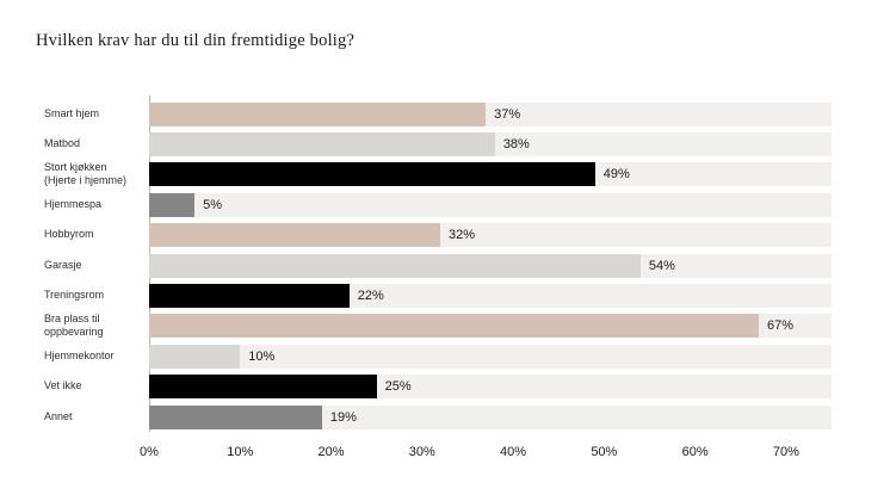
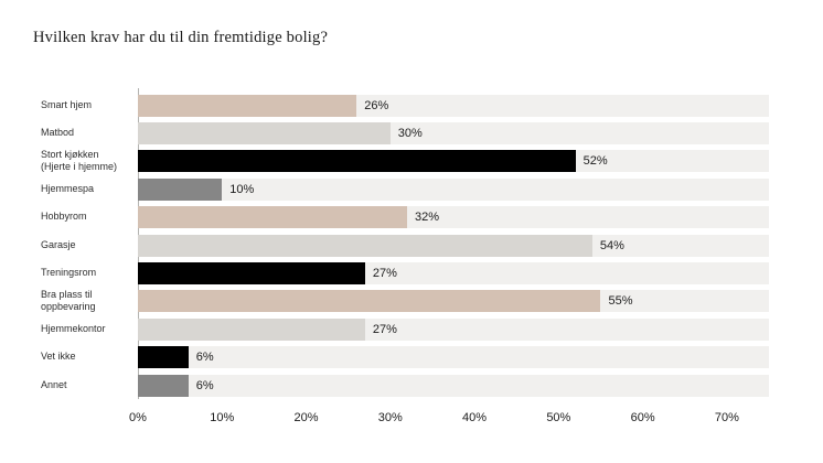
Smart hjem: 37% -> 26%
Matbod: 38% -> 30%
Stort kjøkken (Hjerte i hjemme): 49% -> 52%
Hjemmespa: 5% -> 10%
Treningsrom: 22% -> 27%
Bra plass til oppbevaring: 67% -> 55%
Hjemmekontor: 10% -> 27%
Vet ikke: 25% -> 6%
Annet: 19% -> 6%
